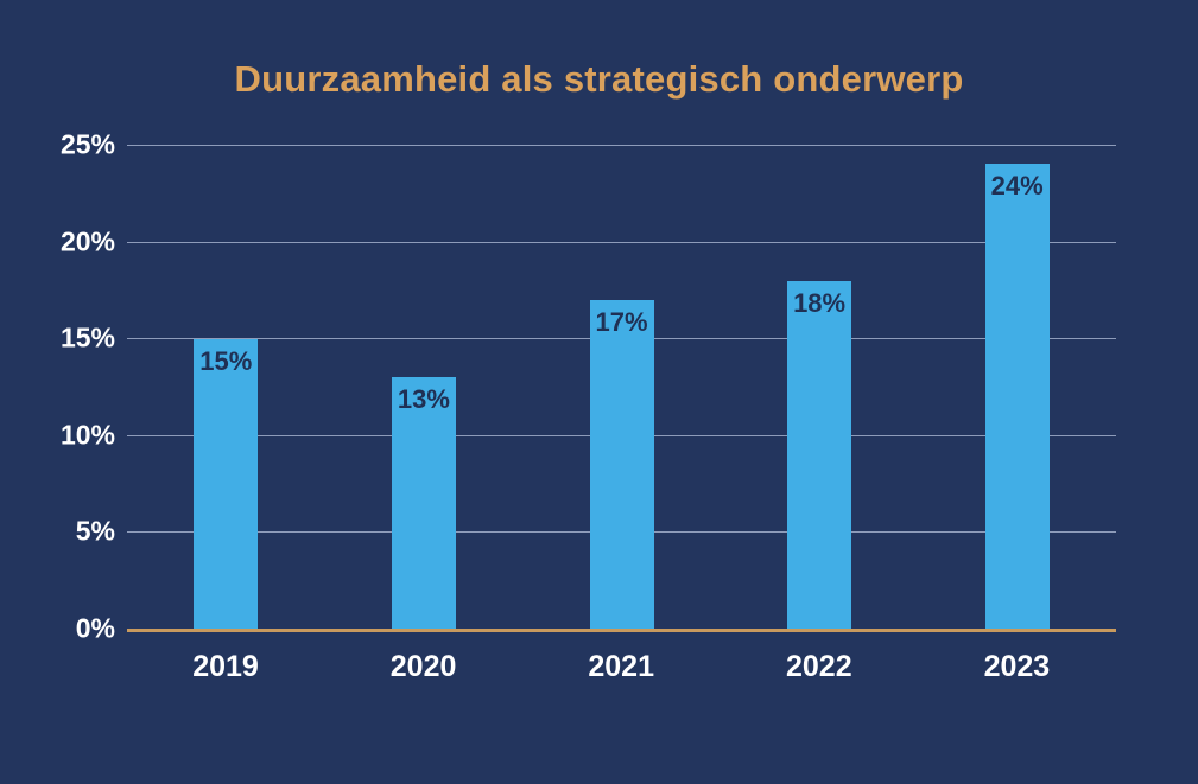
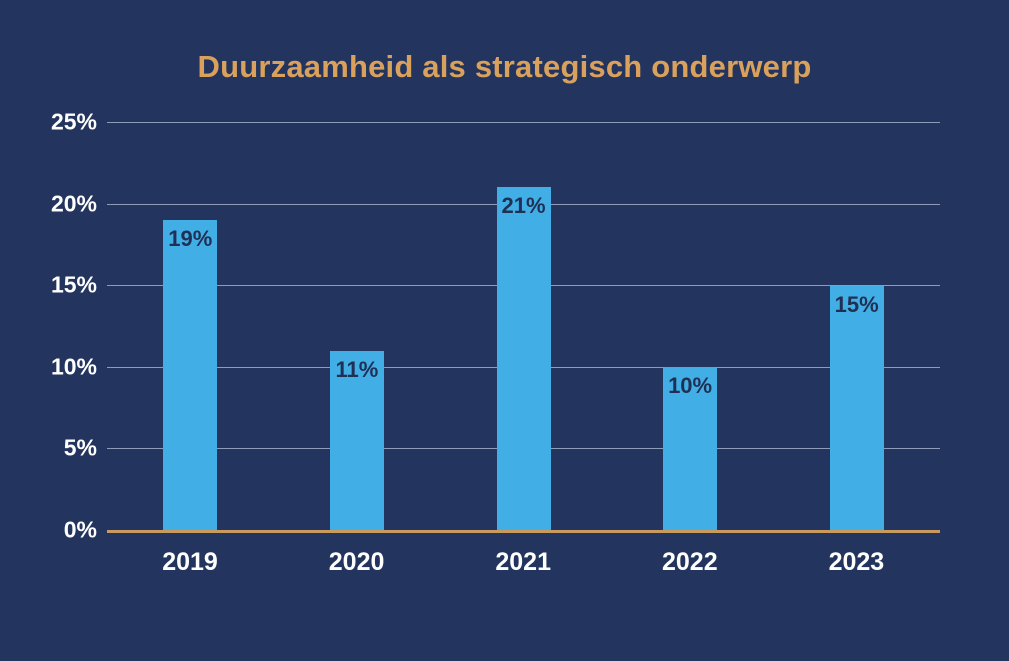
2019: 15% -> 19%
2020: 13% -> 11%
2021: 17% -> 21%
2022: 18% -> 10%
2023: 24% -> 15%
